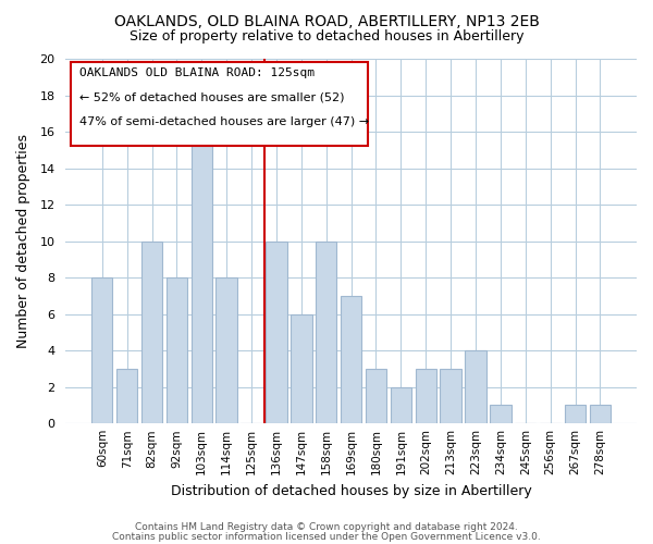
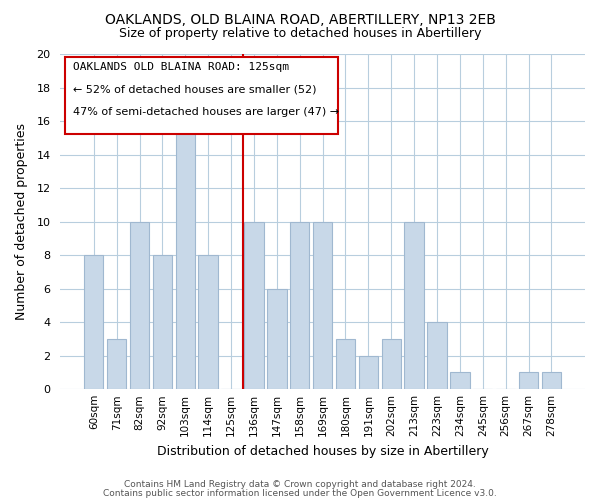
169sqm: 7 -> 10
213sqm: 3 -> 10
